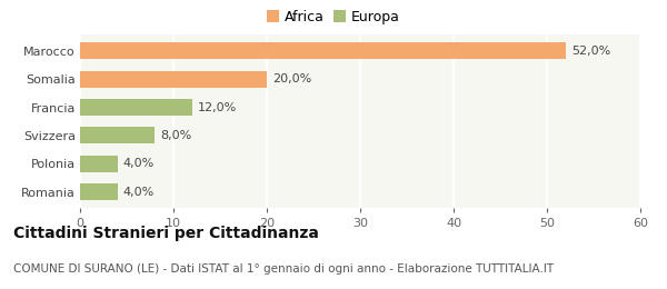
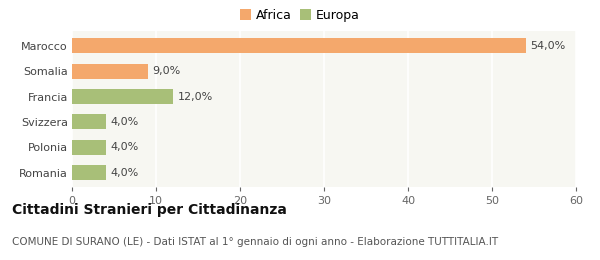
Marocco: 52,0% -> 54,0%
Somalia: 20,0% -> 9,0%
Svizzera: 8,0% -> 4,0%
